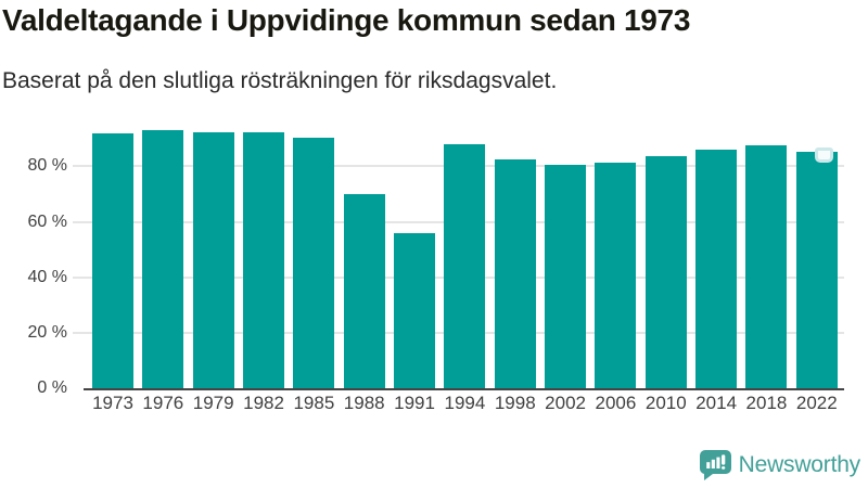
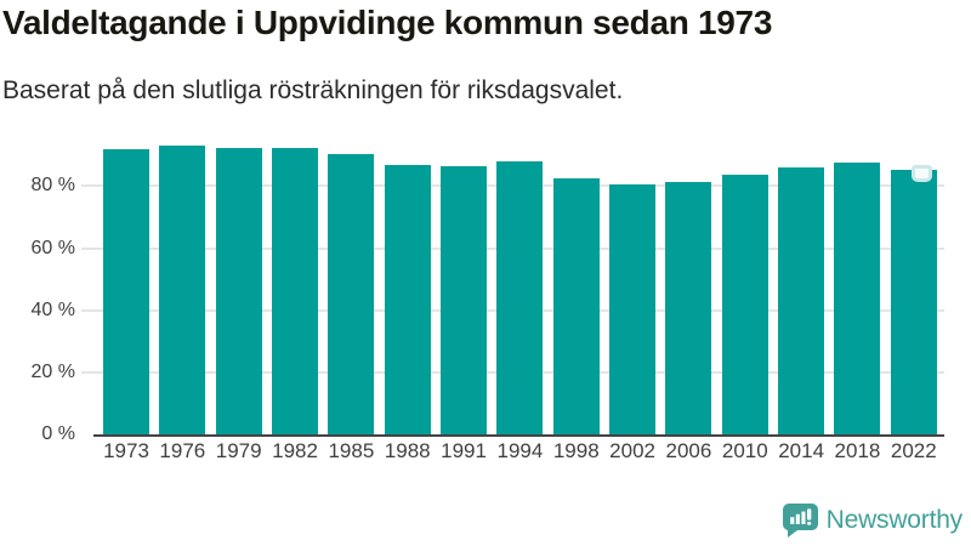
1988: 70% -> 87%
1991: 56% -> 87%
